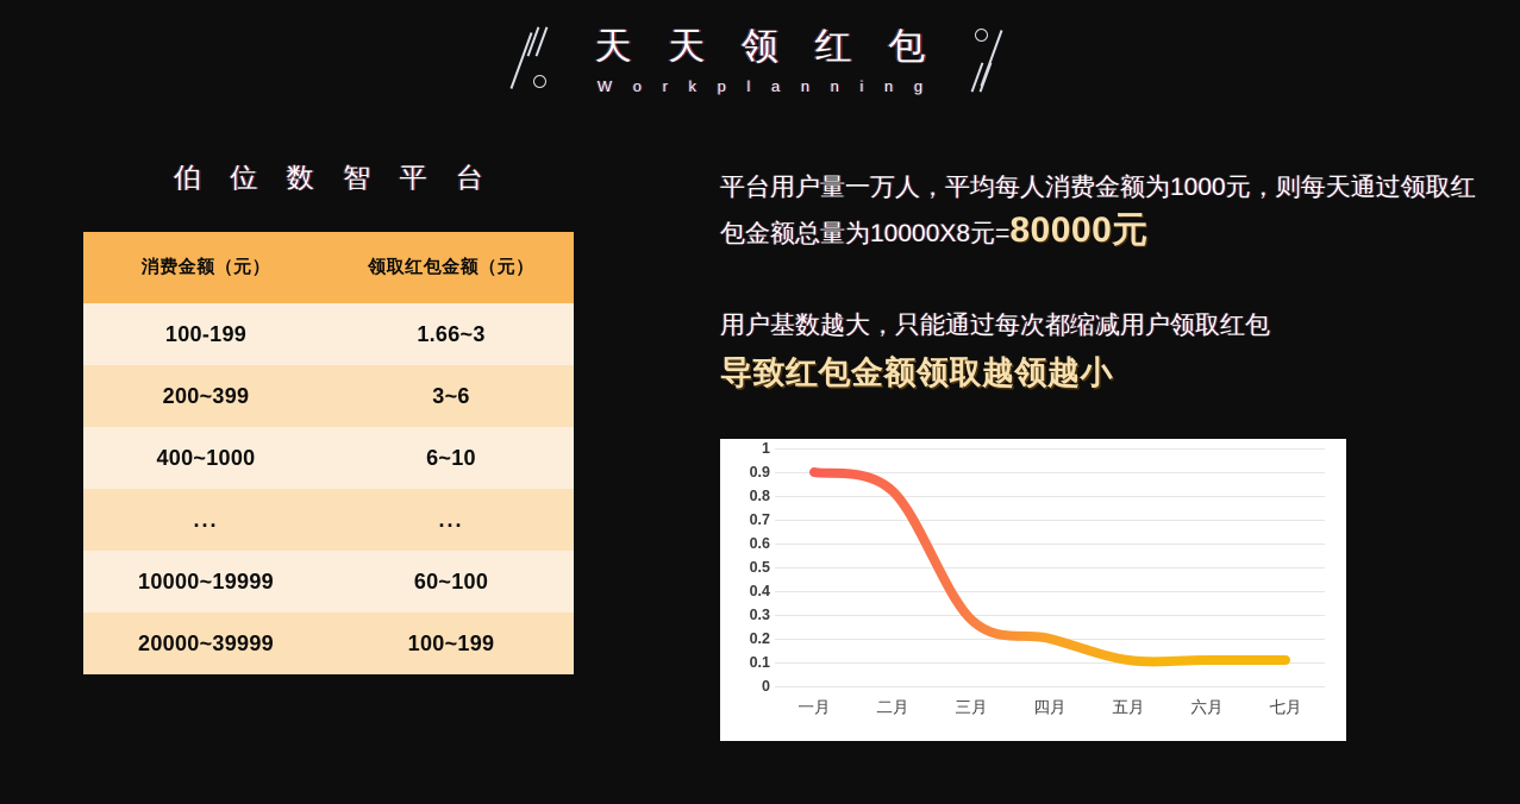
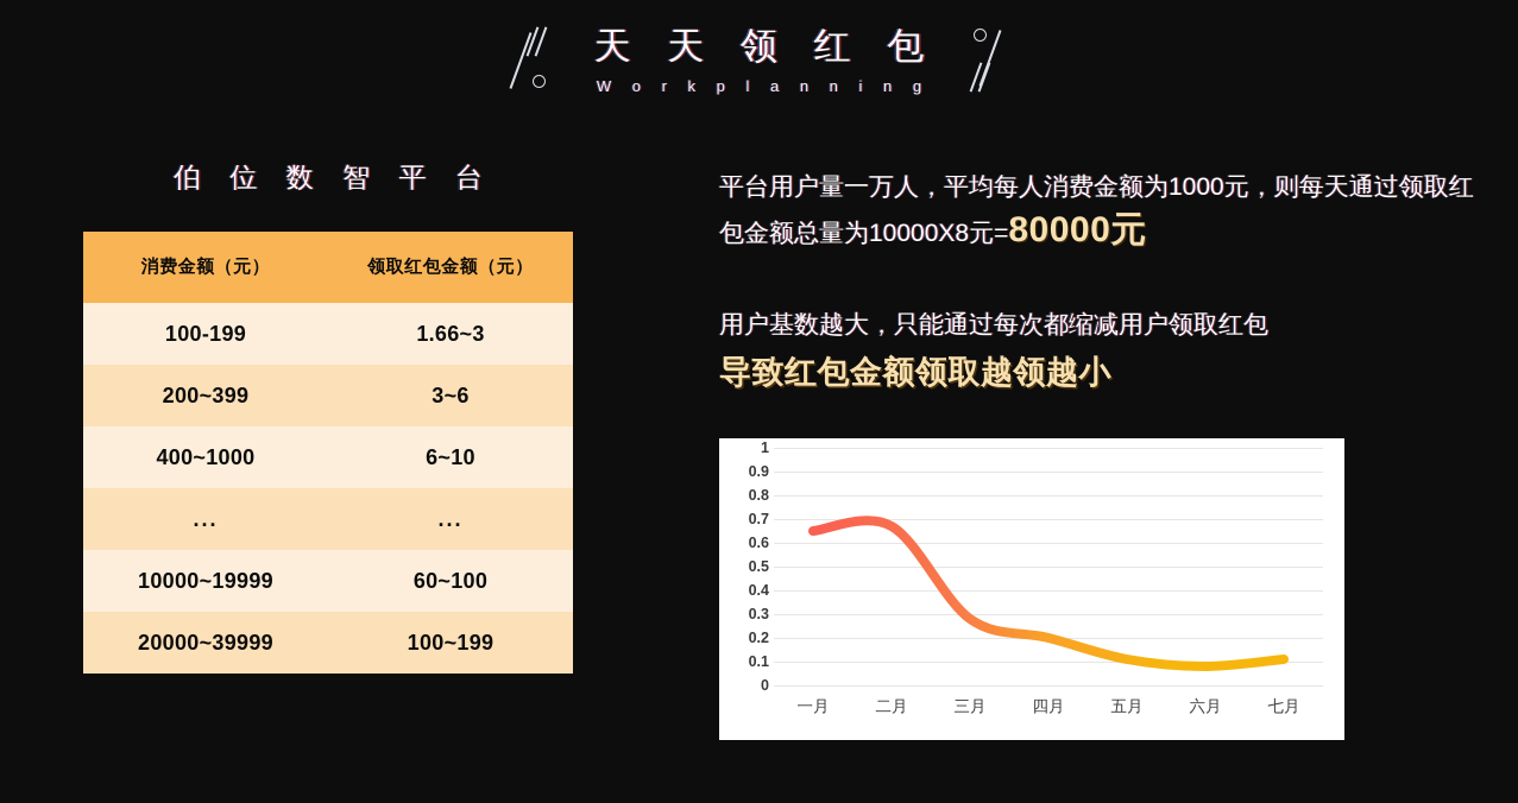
一月: 0.90 -> 0.65
二月: 0.82 -> 0.67
六月: 0.11 -> 0.08
